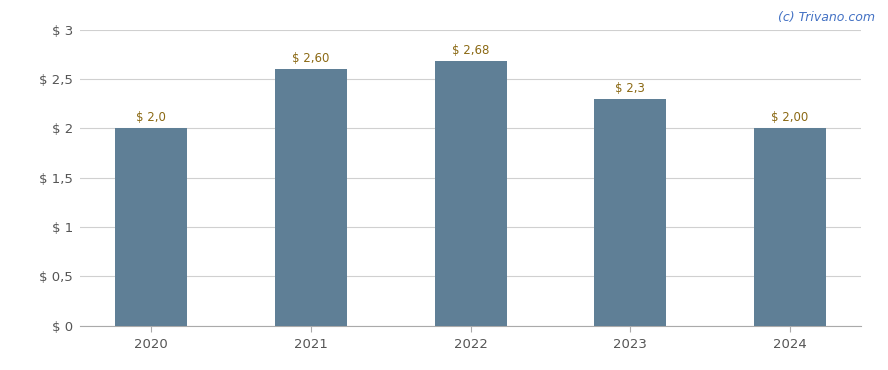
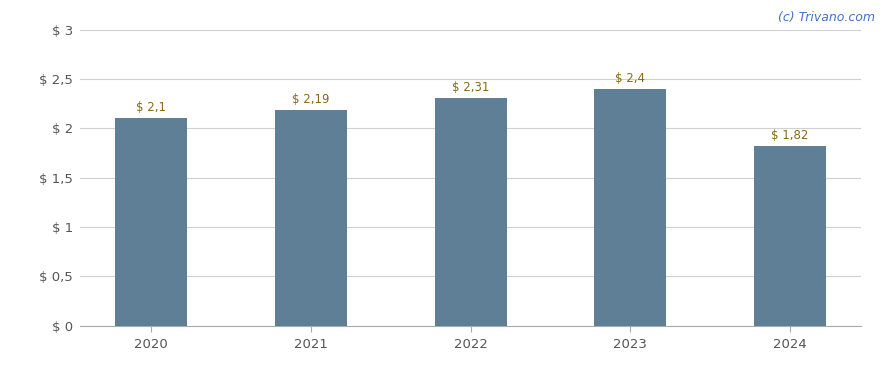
2020: 2,0 -> 2,1
2021: 2,60 -> 2,19
2022: 2,68 -> 2,31
2023: 2,3 -> 2,4
2024: 2,00 -> 1,82
